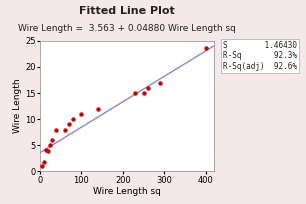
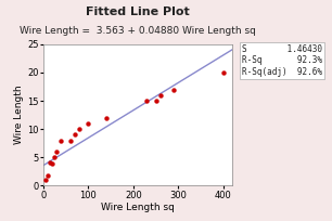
400: 23.6 -> 20.0
